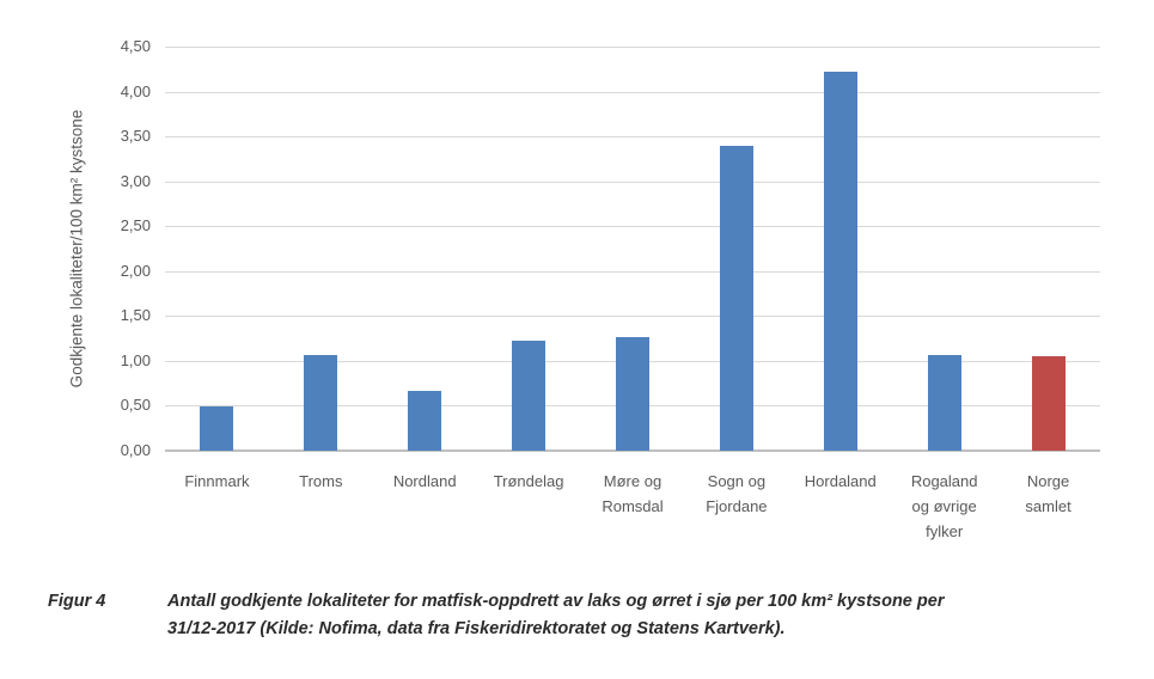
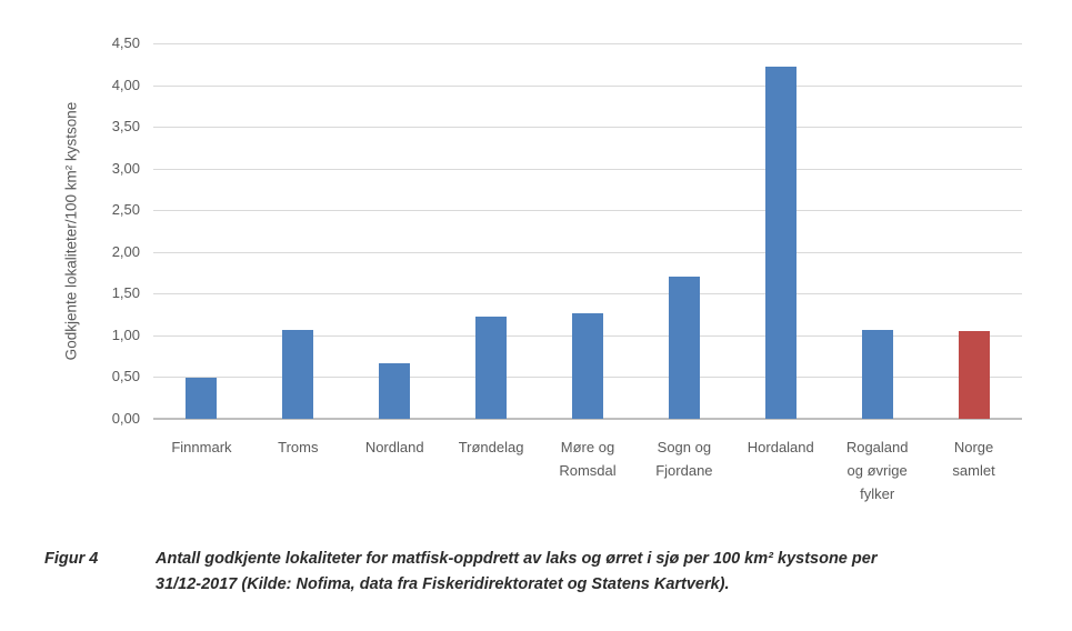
Sogn og Fjordane: 3,4 -> 1,7
